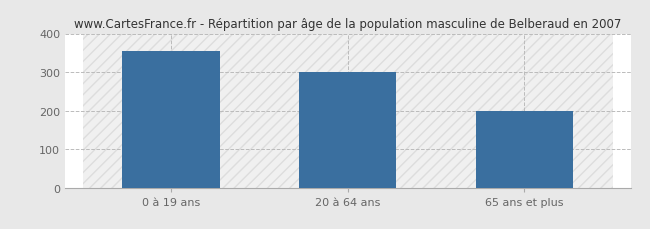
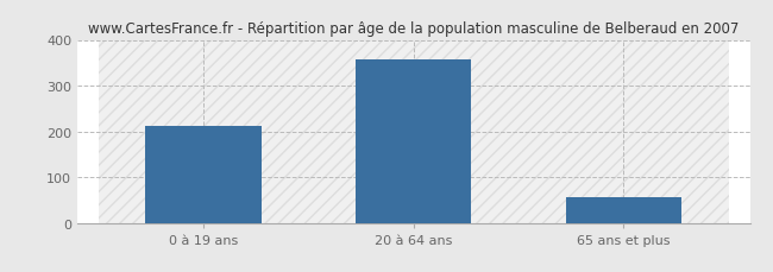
0 à 19 ans: 355 -> 213
20 à 64 ans: 300 -> 357
65 ans et plus: 200 -> 57
